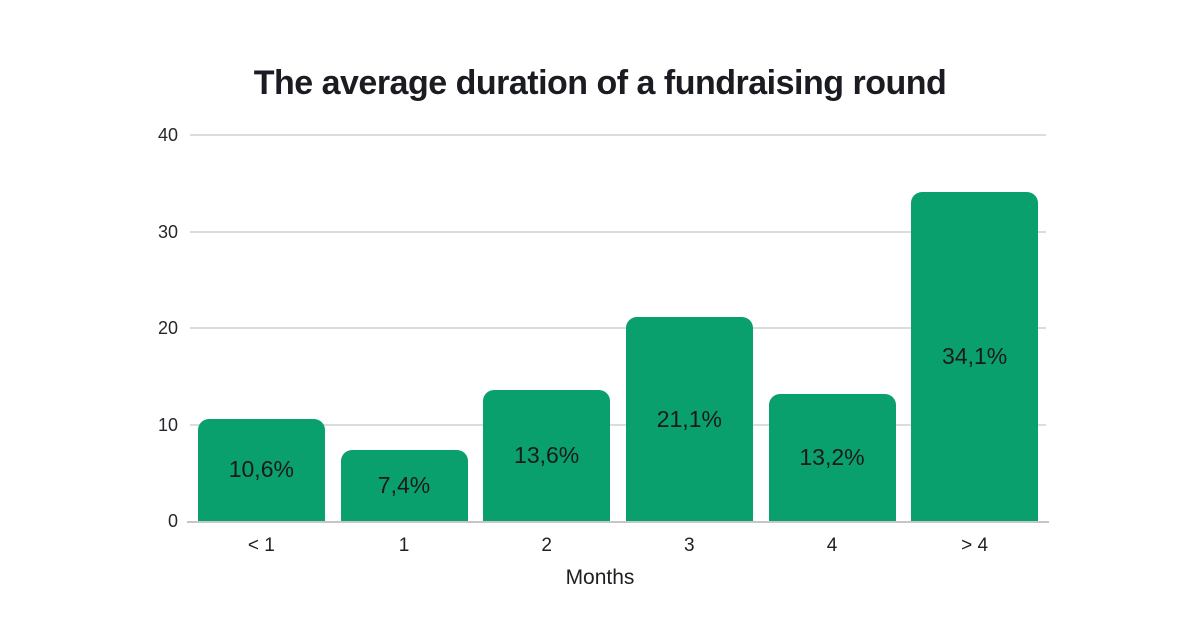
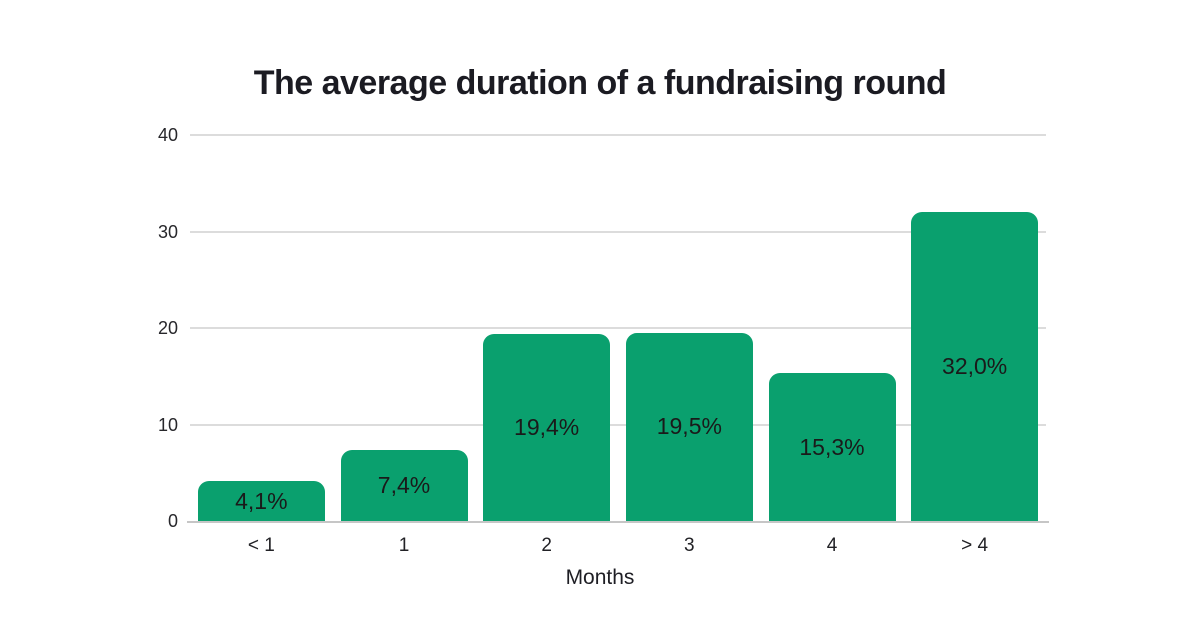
< 1: 10,6% -> 4,1%
2: 13,6% -> 19,4%
3: 21,1% -> 19,5%
4: 13,2% -> 15,3%
> 4: 34,1% -> 32,0%
